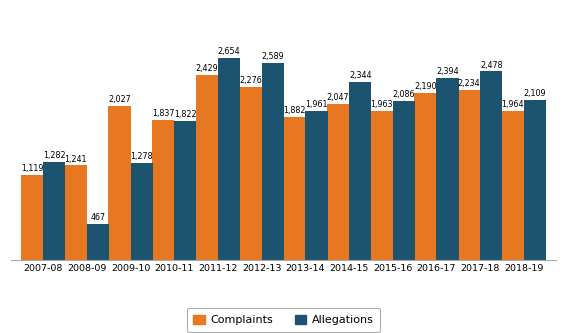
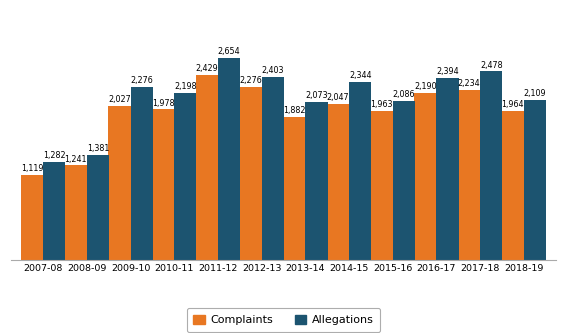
Allegations/2008-09: 467 -> 1,381
Allegations/2009-10: 1,278 -> 2,276
Complaints/2010-11: 1,837 -> 1,978
Allegations/2010-11: 1,822 -> 2,198
Allegations/2012-13: 2,589 -> 2,403
Allegations/2013-14: 1,961 -> 2,073
